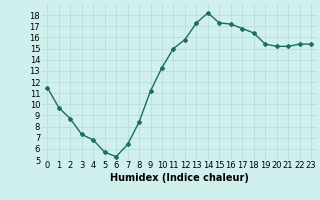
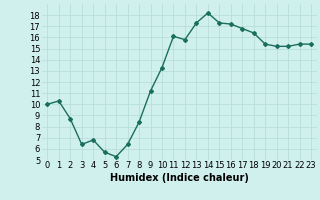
0: 11.5 -> 10.0
1: 9.7 -> 10.3
3: 7.3 -> 6.4
11: 15.0 -> 16.1
